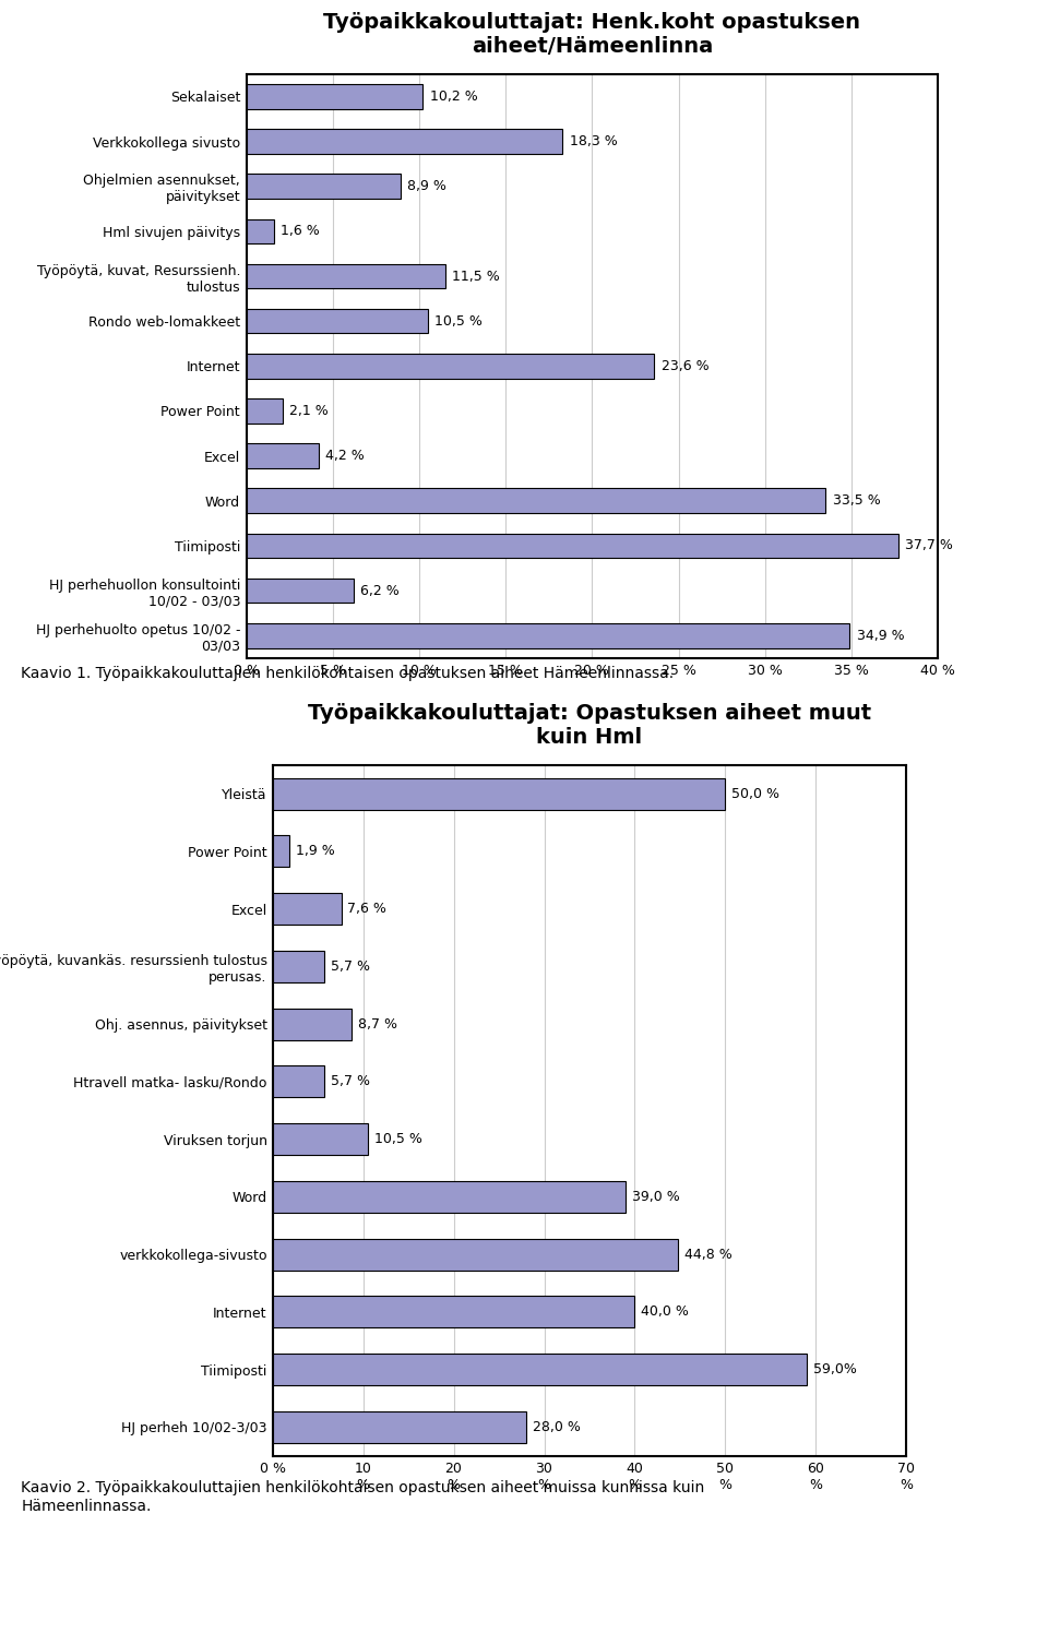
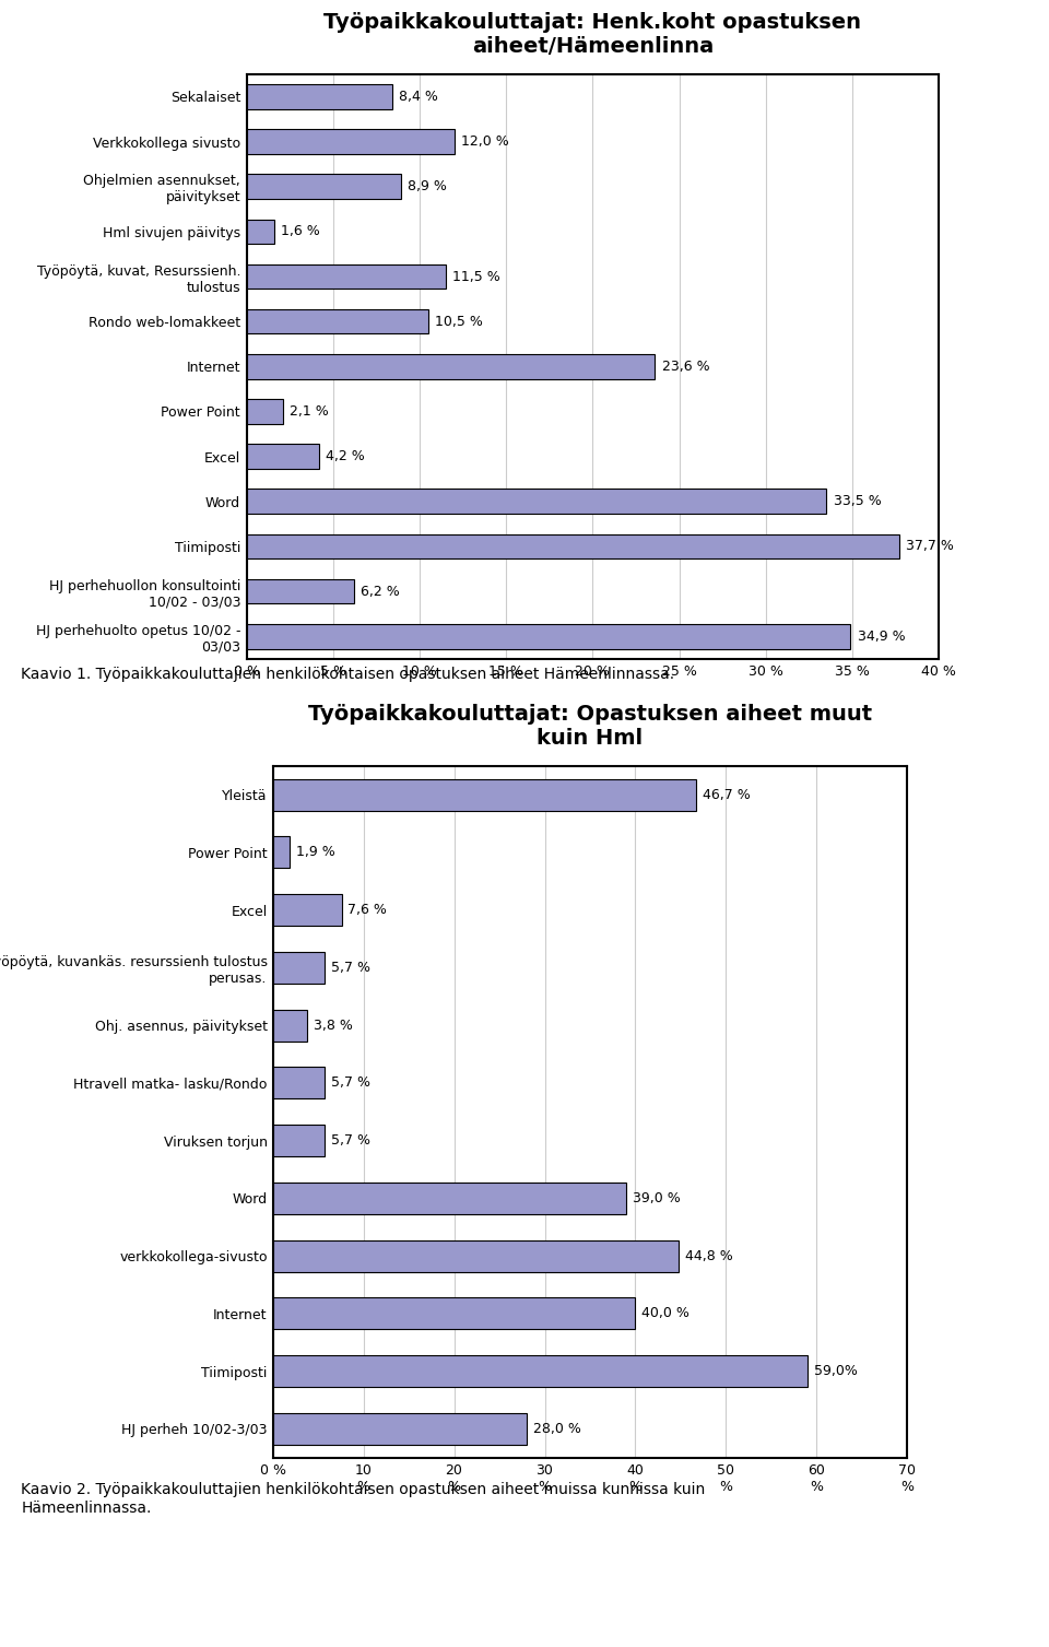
Sekalaiset: 10,2 -> 8,4
Verkkokollega sivusto: 18,3 -> 12,0
Työpaikkakouluttajat: Opastuksen aiheet muut kuin Hml/Yleistä: 50,0 -> 46,7
Työpaikkakouluttajat: Opastuksen aiheet muut kuin Hml/Ohj. asennus, päivitykset: 8,7 -> 3,8
Työpaikkakouluttajat: Opastuksen aiheet muut kuin Hml/Viruksen torjun: 10,5 -> 5,7
